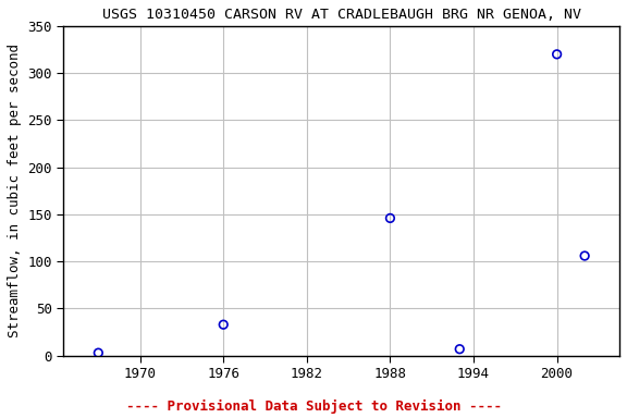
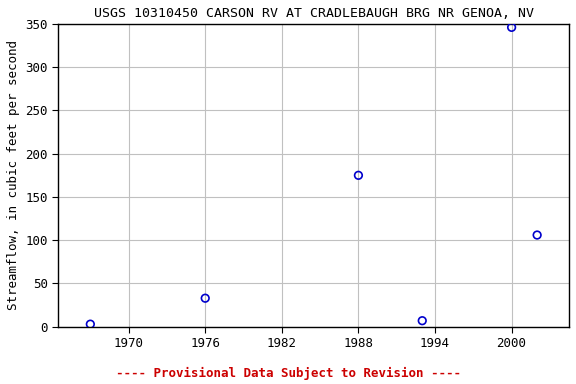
1988: 146 -> 175
2000: 320 -> 346
